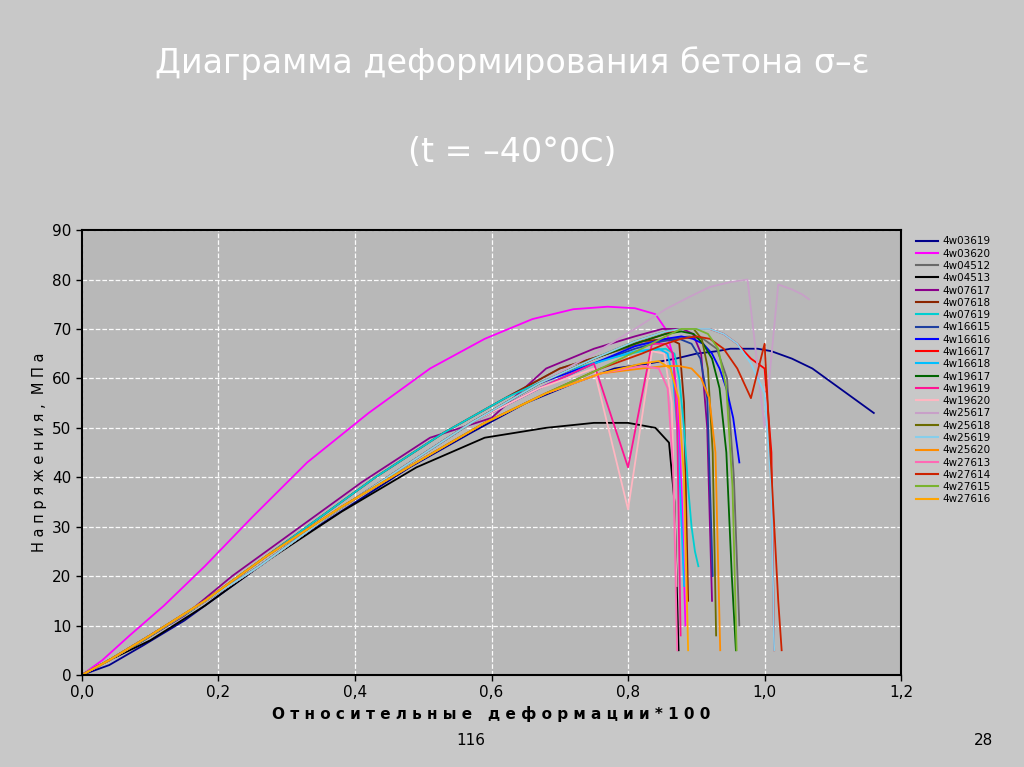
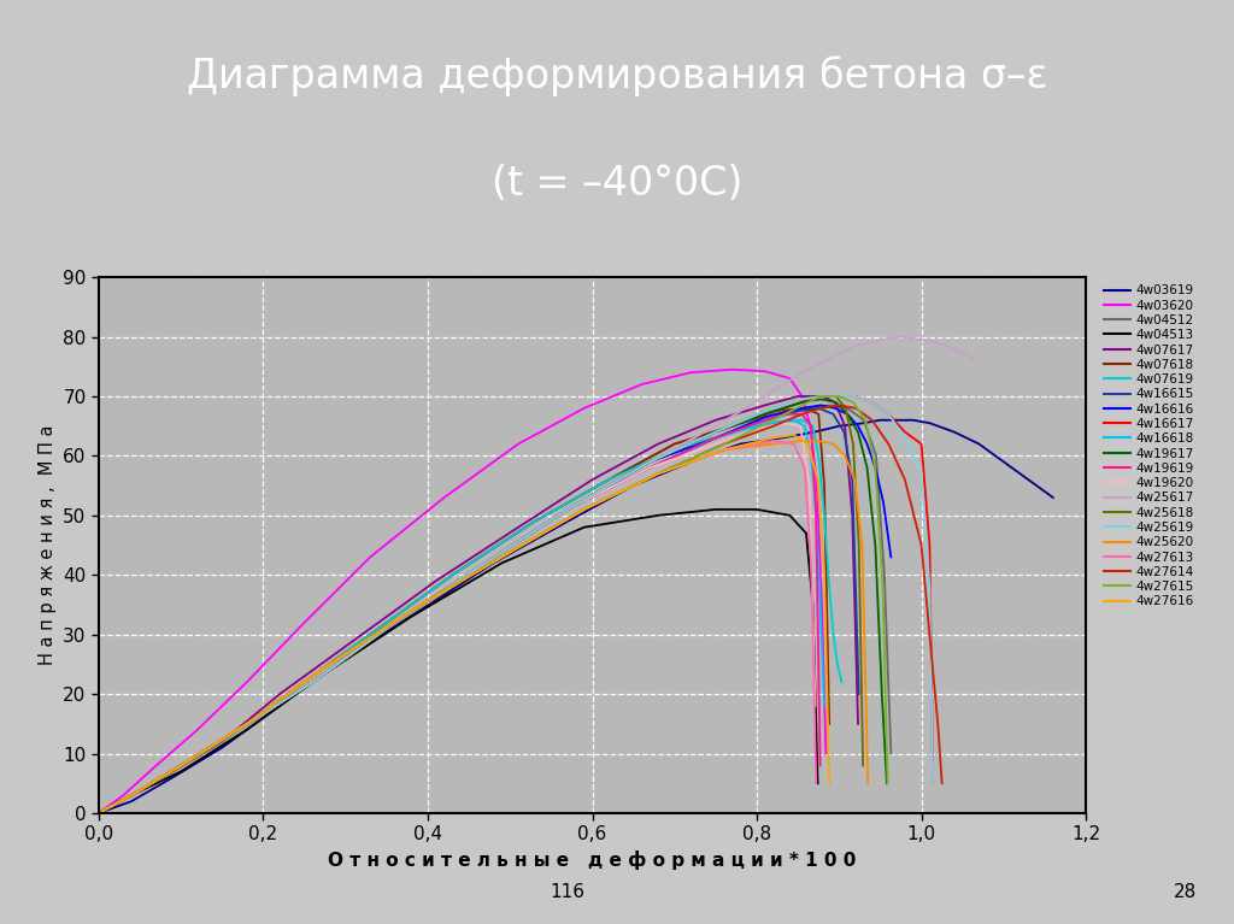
4w07617/0,6: 52.0 -> 56.0
4w19619/0,8: 42.0 -> 65.5
4w19620/0,8: 33.5 -> 64.5
4w25617/1,0: 50.0 -> 79.5
4w27614/1,0: 67.0 -> 45.0
